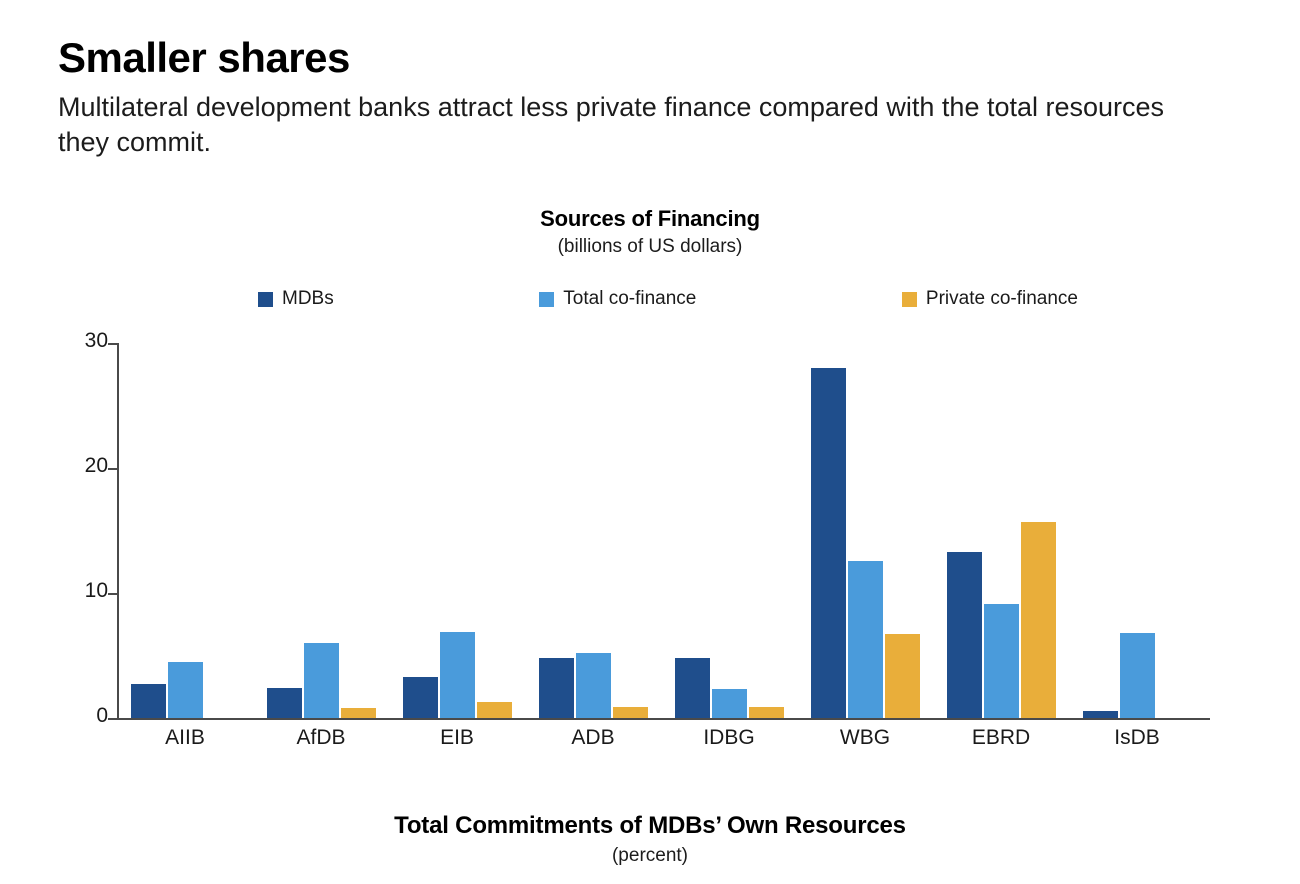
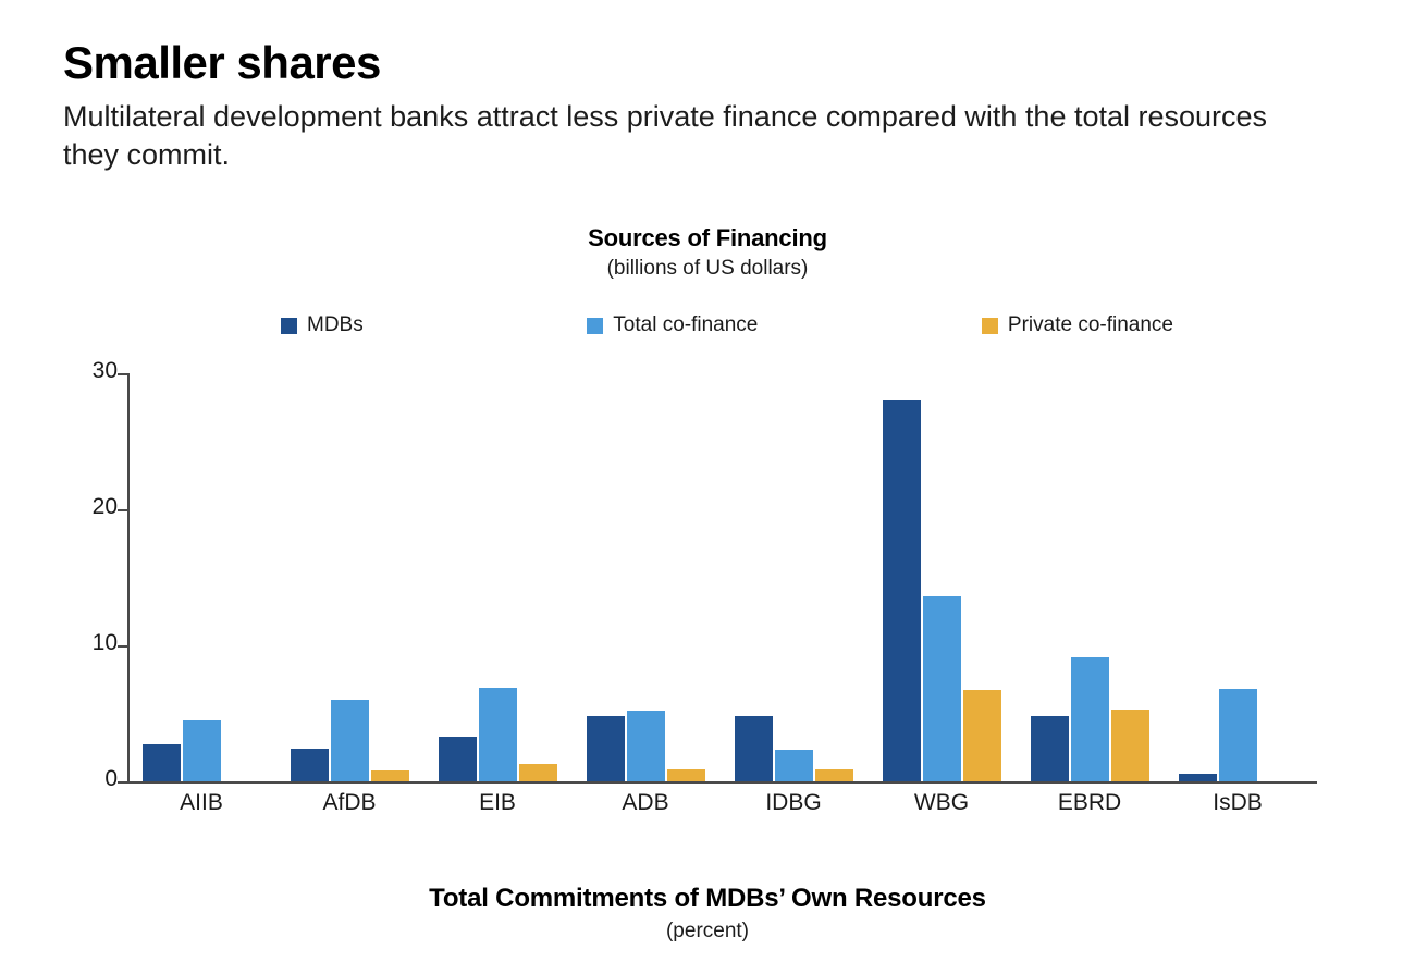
Total co-finance/WBG: 12.6 -> 13.6
MDBs/EBRD: 13.3 -> 4.8
Private co-finance/EBRD: 15.7 -> 5.3
